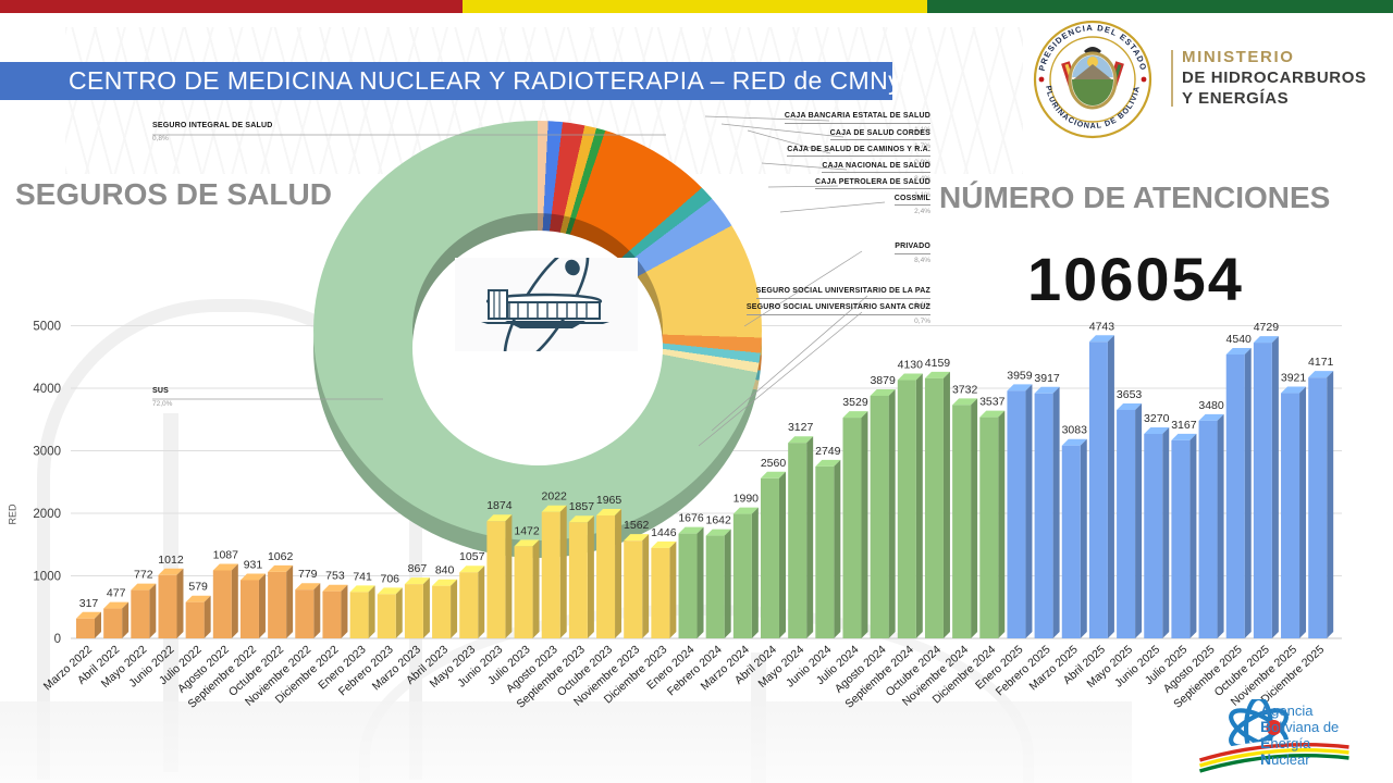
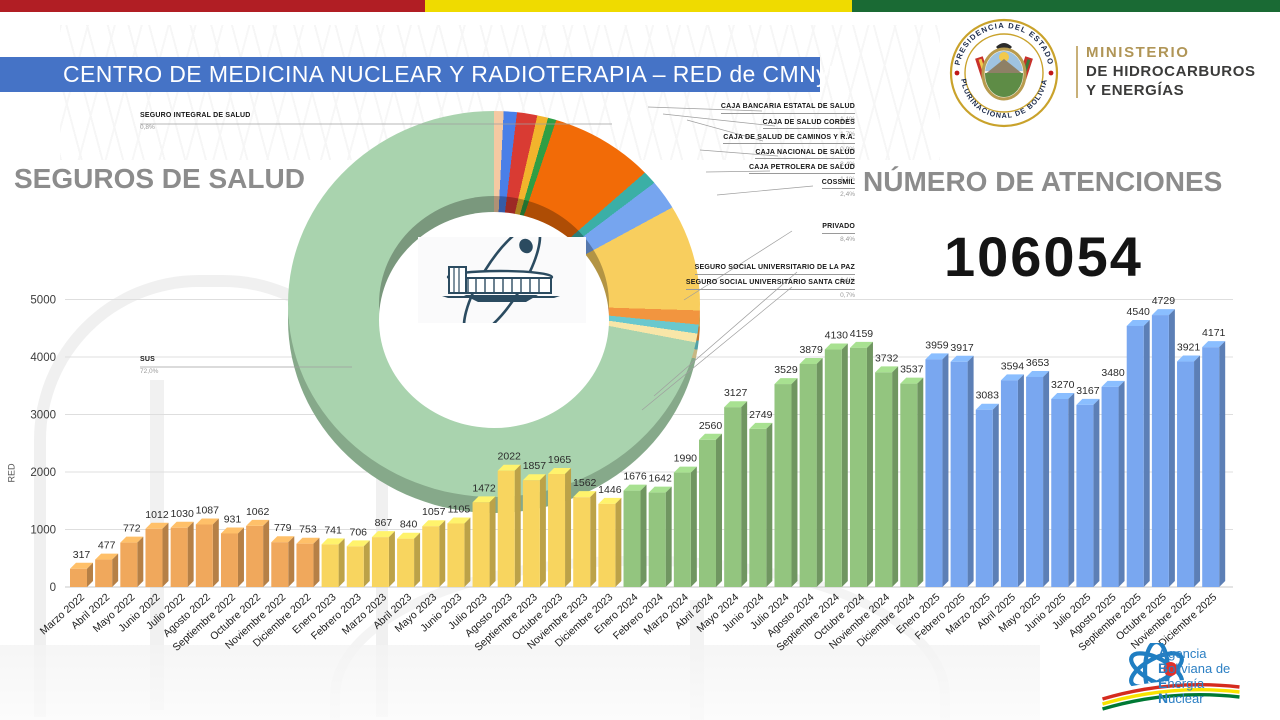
NÚMERO DE ATENCIONES/Julio 2022: 579 -> 1030
NÚMERO DE ATENCIONES/Junio 2023: 1874 -> 1105
NÚMERO DE ATENCIONES/Abril 2025: 4743 -> 3594
